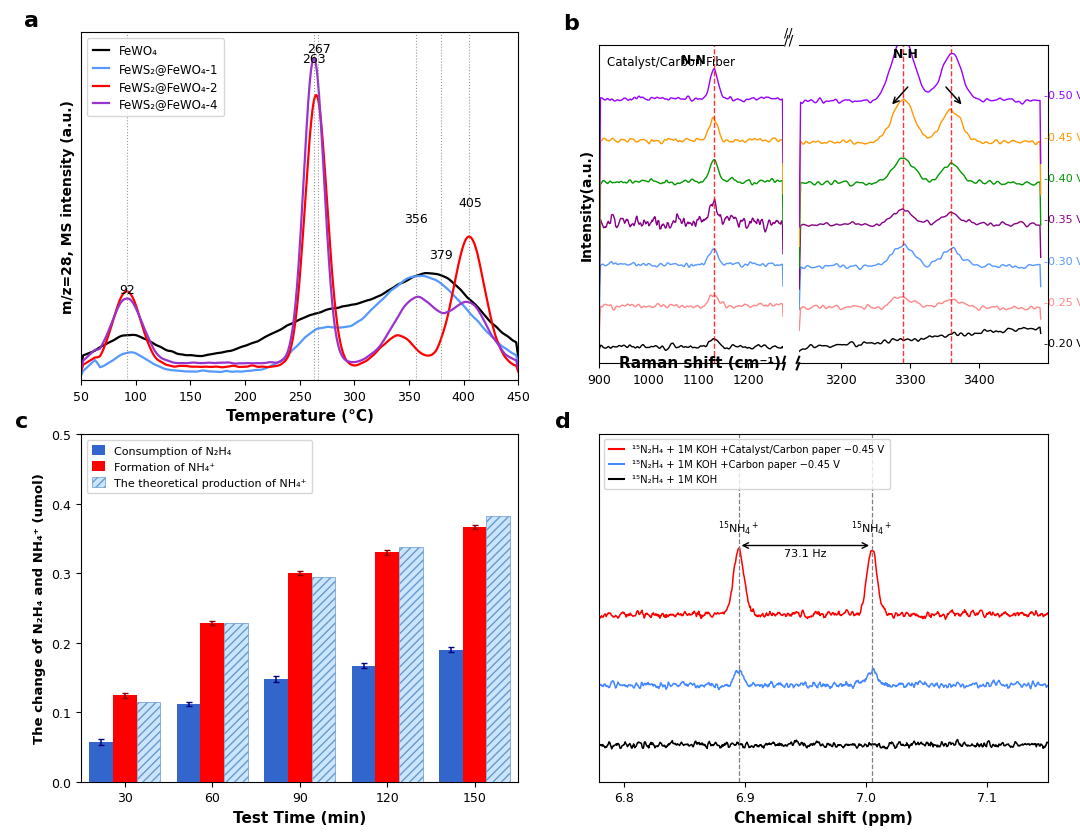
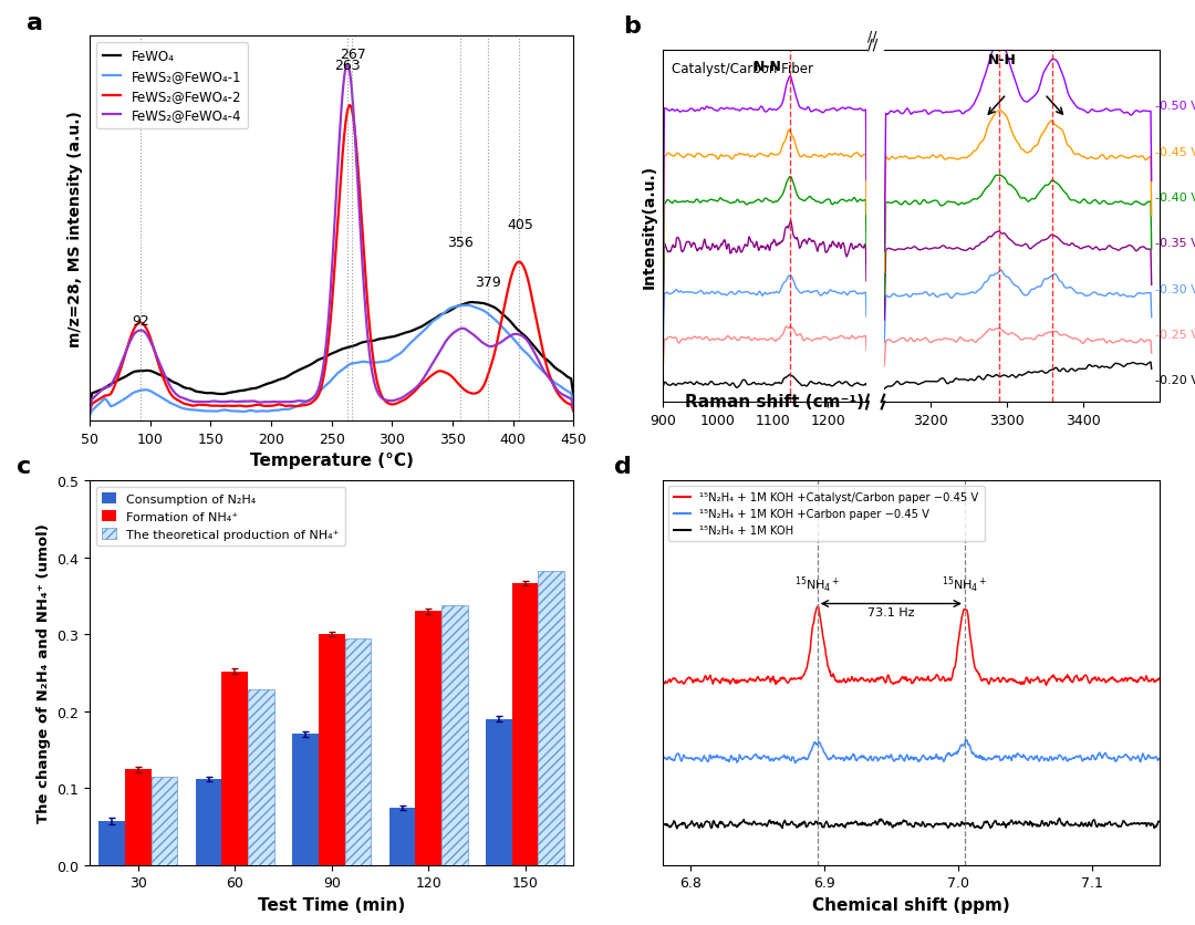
Formation of NH₄⁺/60: 0.228 -> 0.252
Consumption of N₂H₄/90: 0.148 -> 0.170
Consumption of N₂H₄/120: 0.167 -> 0.074
